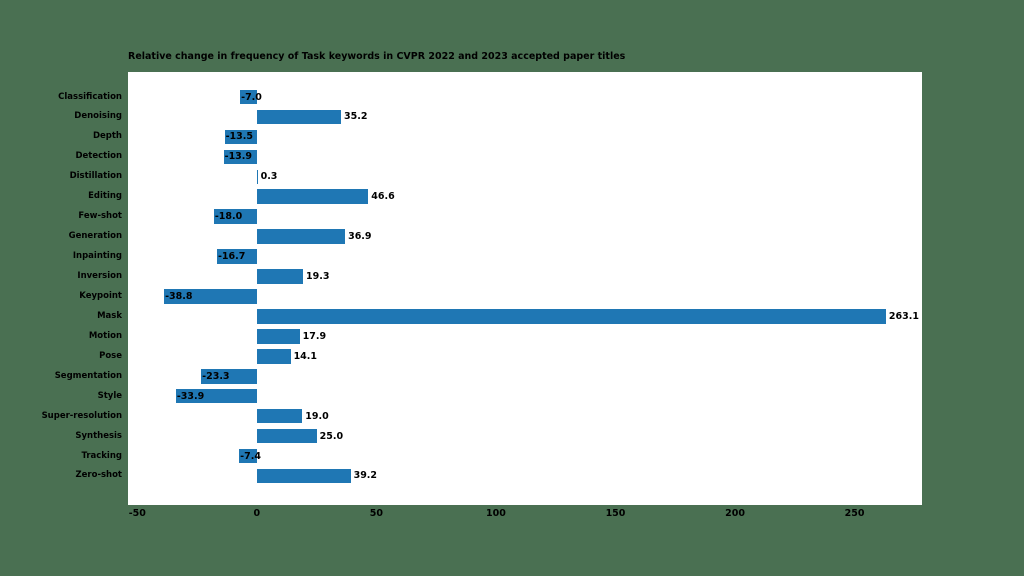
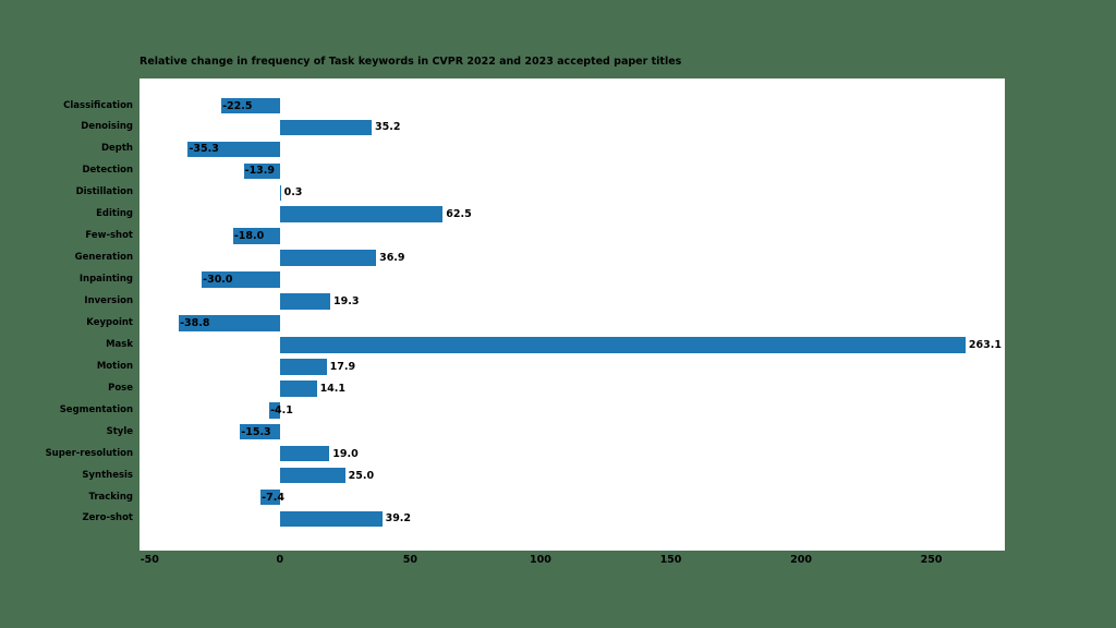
Classification: -7.0 -> -22.5
Depth: -13.5 -> -35.3
Editing: 46.6 -> 62.5
Inpainting: -16.7 -> -30.0
Segmentation: -23.3 -> -4.1
Style: -33.9 -> -15.3
